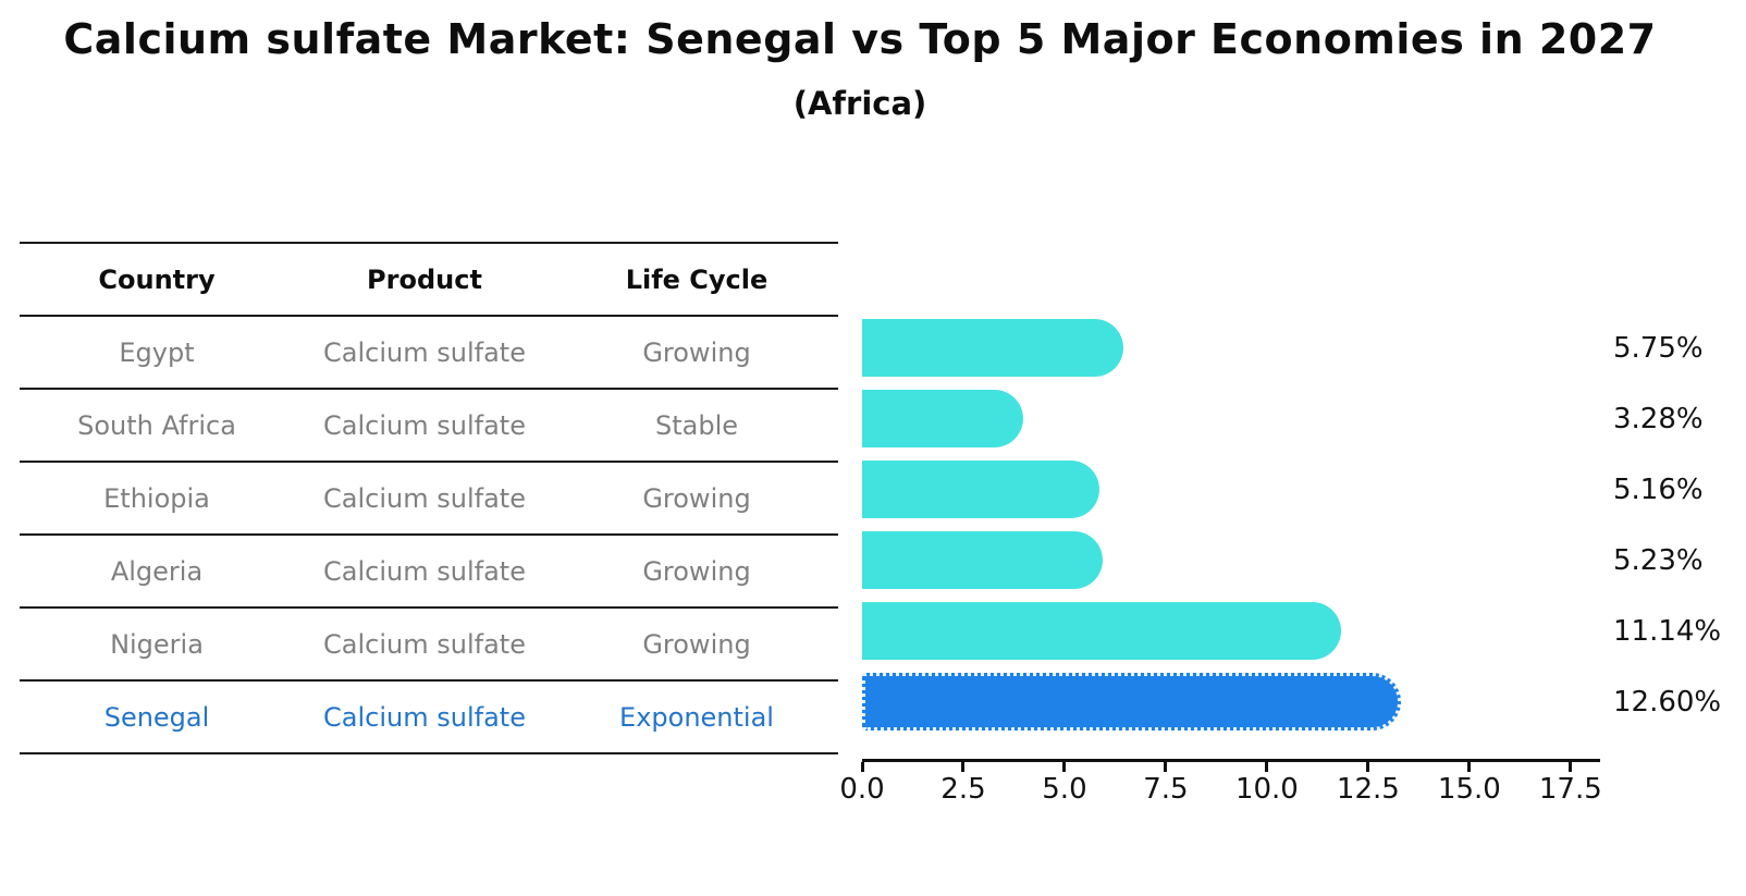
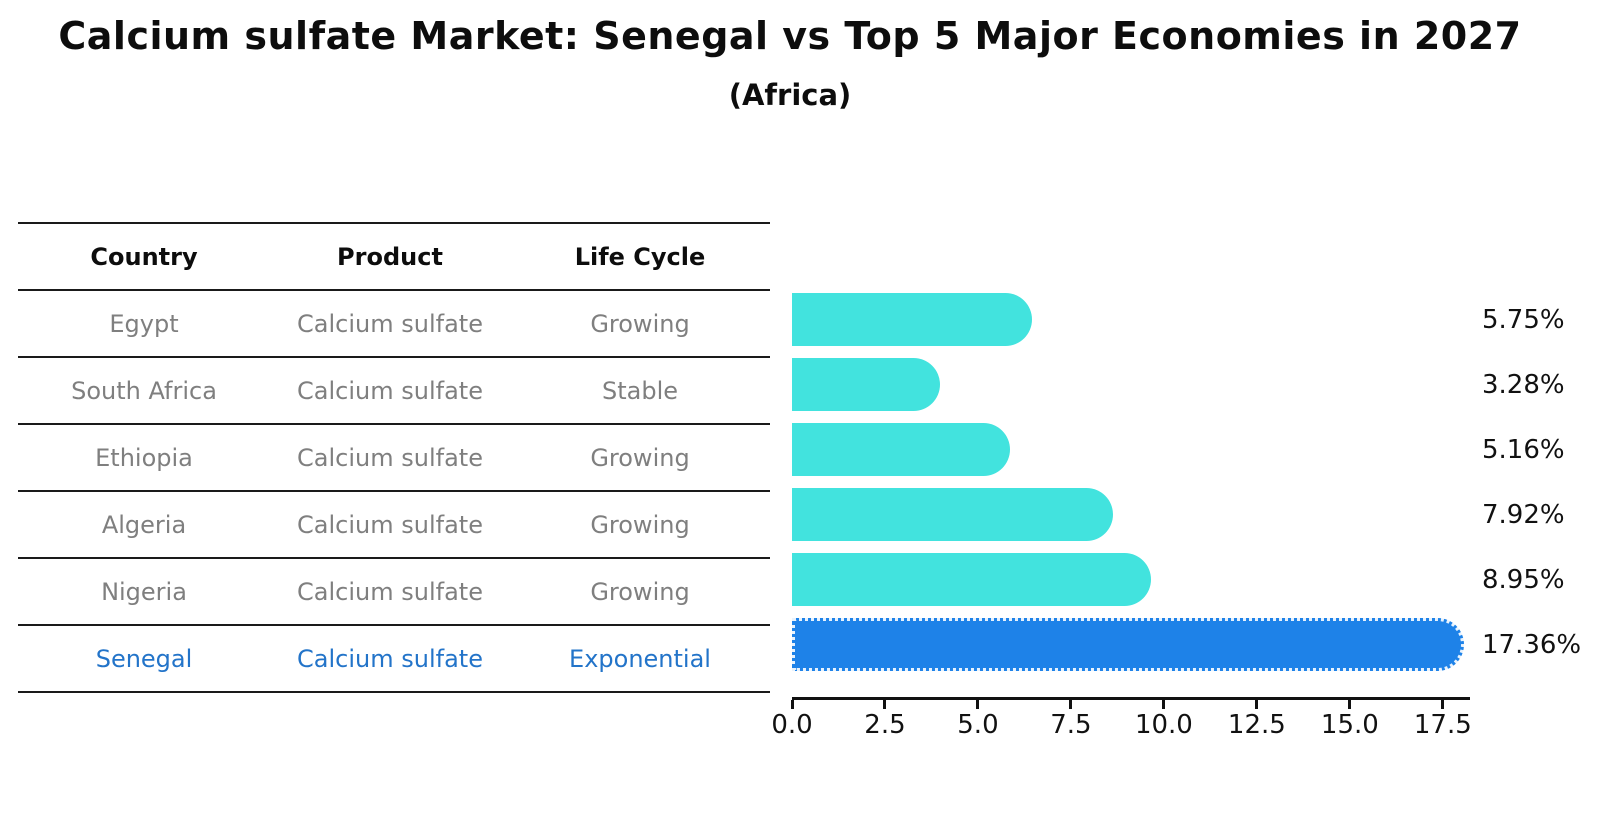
Algeria: 5.23% -> 7.92%
Nigeria: 11.14% -> 8.95%
Senegal: 12.60% -> 17.36%
